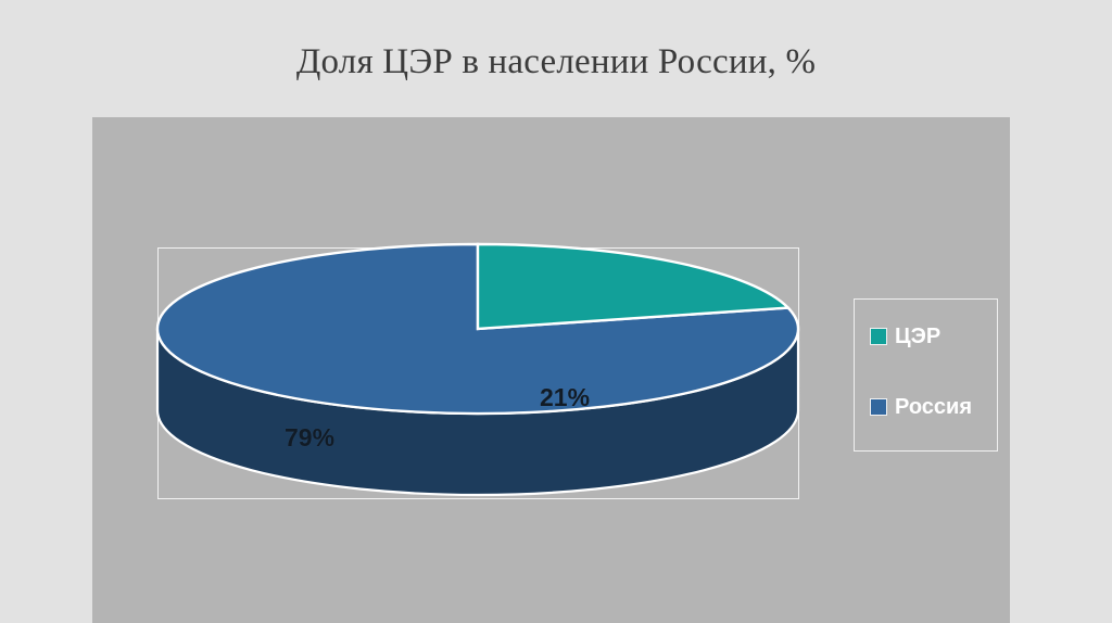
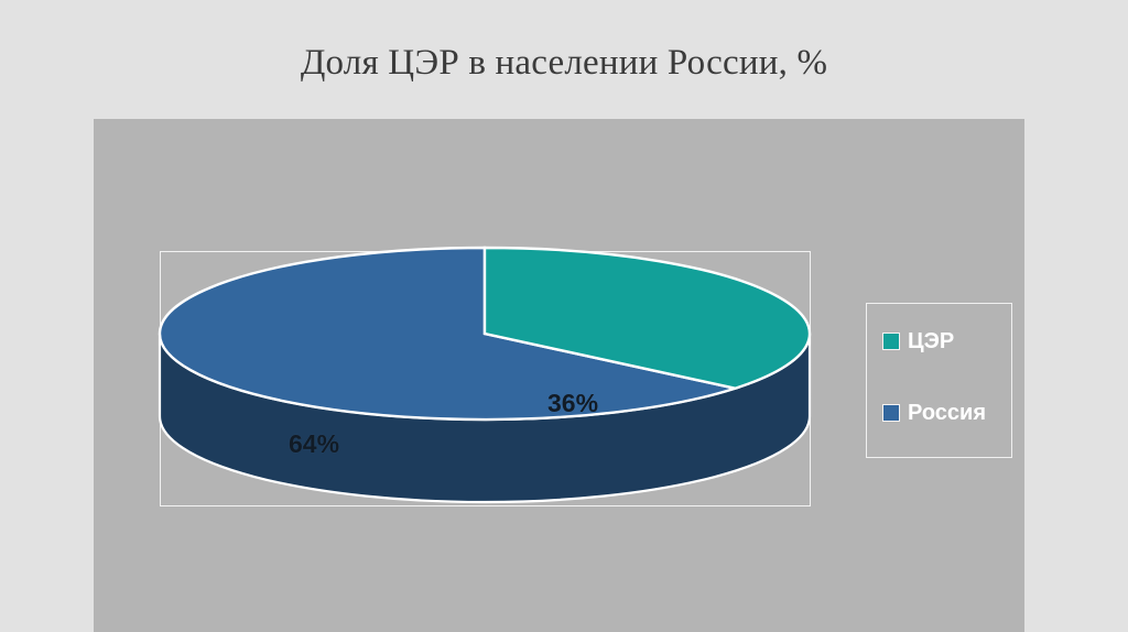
ЦЭР: 21% -> 36%
Россия: 79% -> 64%
